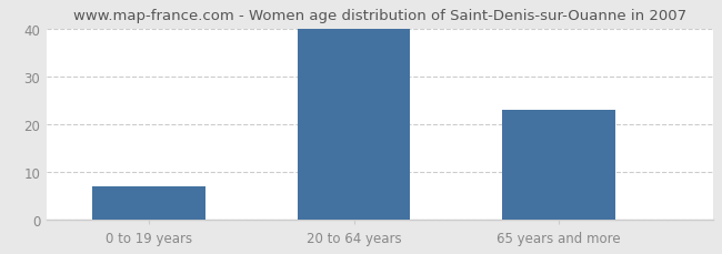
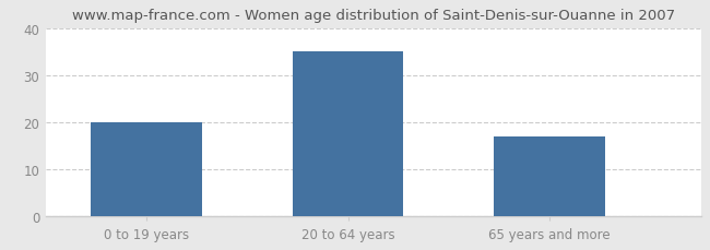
0 to 19 years: 7 -> 20
20 to 64 years: 40 -> 35
65 years and more: 23 -> 17
